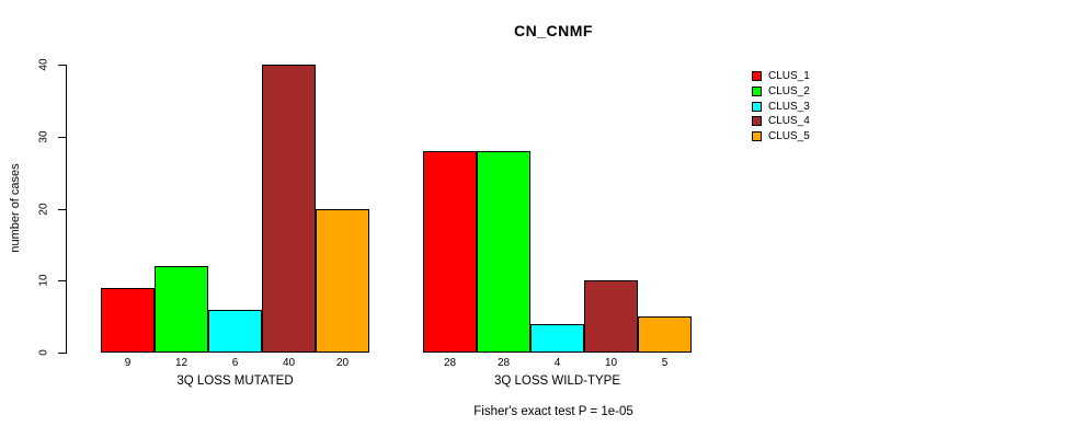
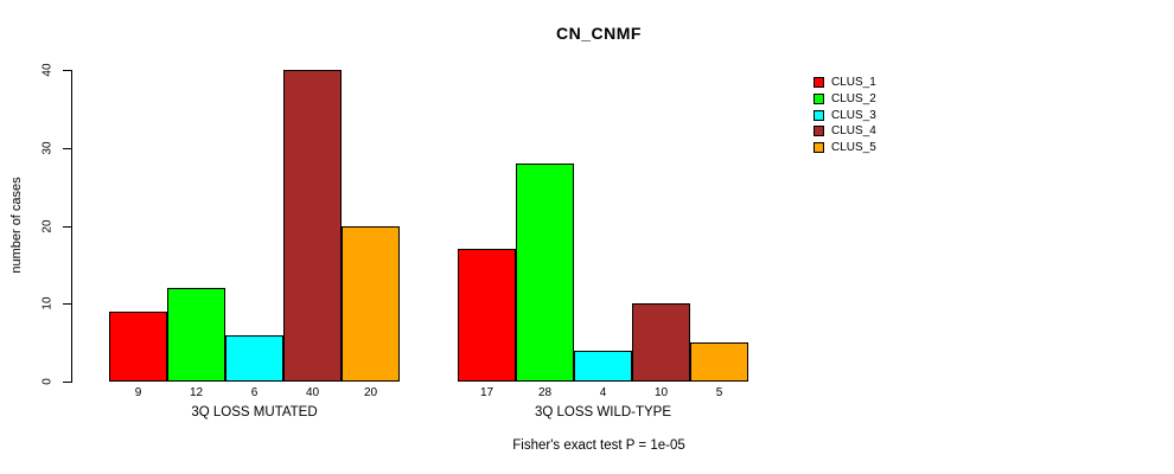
CLUS_1/3Q LOSS WILD-TYPE: 28 -> 17
